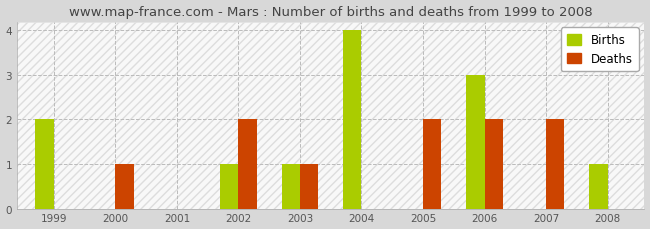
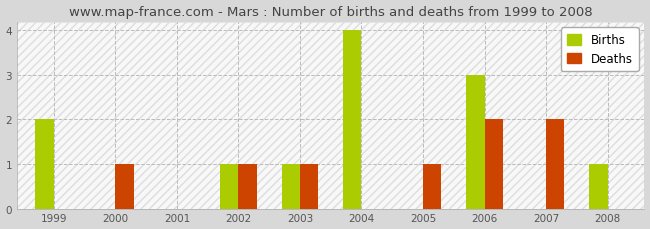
Deaths/2002: 2 -> 1
Deaths/2005: 2 -> 1
